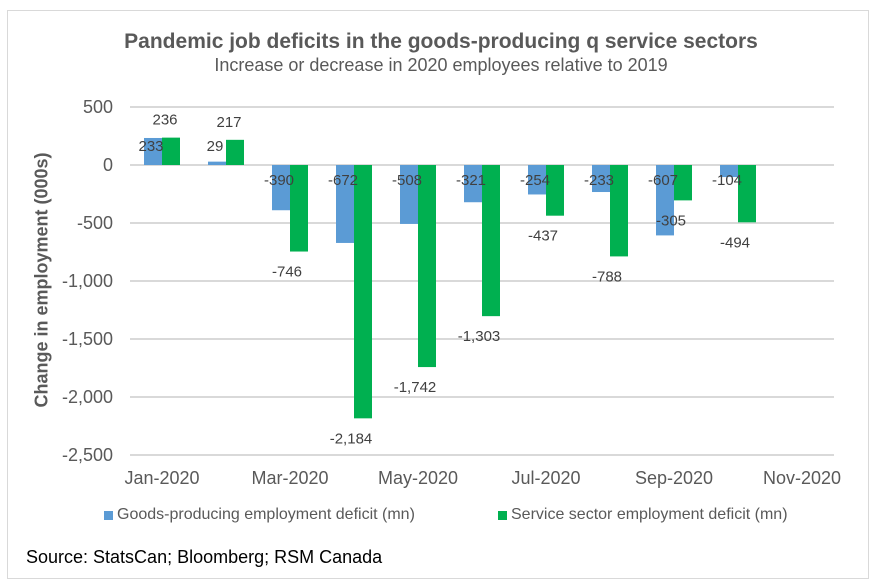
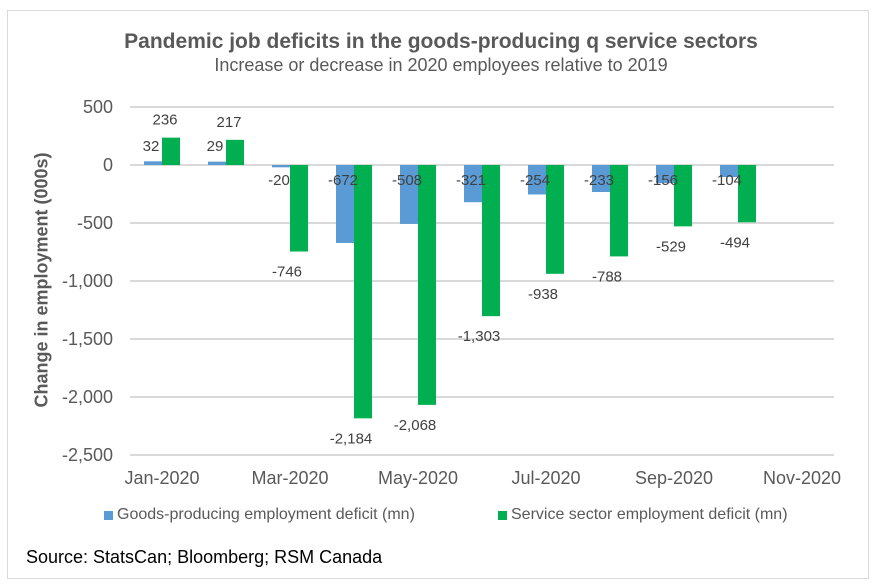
Goods-producing employment deficit (mn)/Jan-2020: 233 -> 32
Goods-producing employment deficit (mn)/Mar-2020: -390 -> -20
Service sector employment deficit (mn)/May-2020: -1,742 -> -2,068
Service sector employment deficit (mn)/Jul-2020: -437 -> -938
Goods-producing employment deficit (mn)/Sep-2020: -607 -> -156
Service sector employment deficit (mn)/Sep-2020: -305 -> -529
